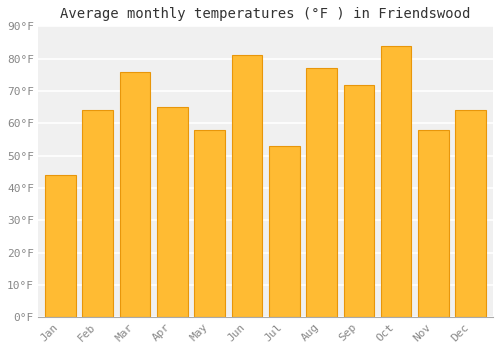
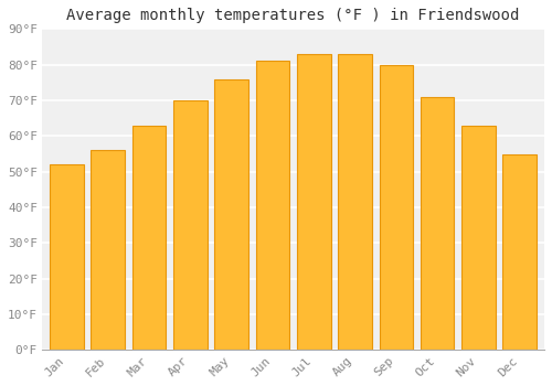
Jan: 44°F -> 52°F
Feb: 64°F -> 56°F
Mar: 76°F -> 63°F
Apr: 65°F -> 70°F
May: 58°F -> 76°F
Jul: 53°F -> 83°F
Aug: 77°F -> 83°F
Sep: 72°F -> 80°F
Oct: 84°F -> 71°F
Nov: 58°F -> 63°F
Dec: 64°F -> 55°F
